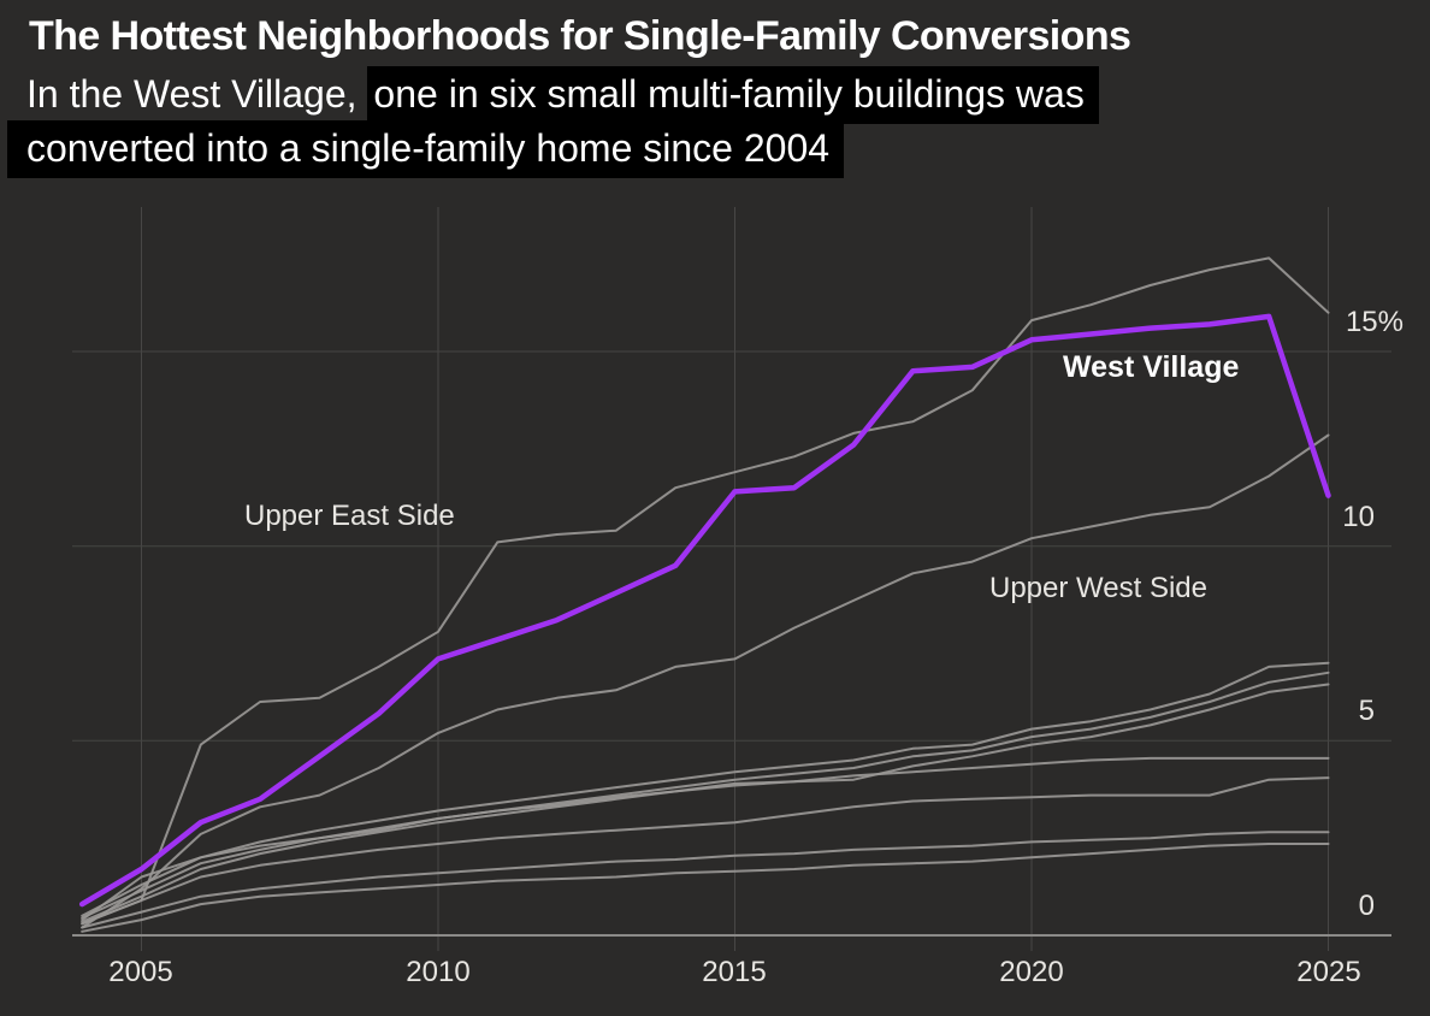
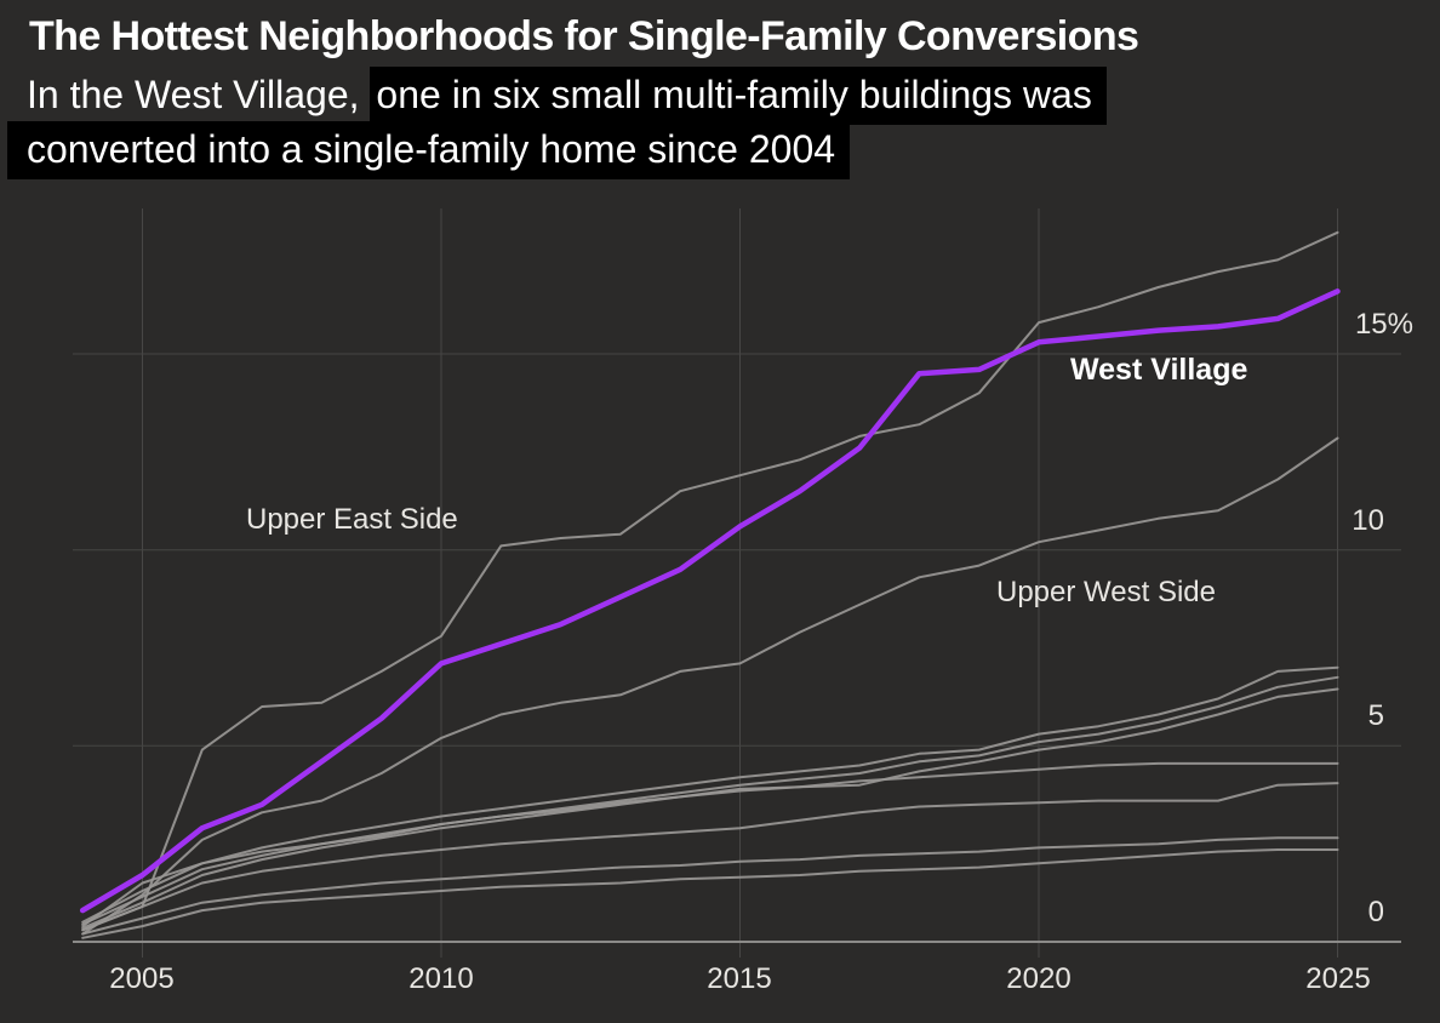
West Village/2015: 11.4 -> 10.6
Upper East Side/2025: 16.0 -> 18.1
West Village/2025: 11.3 -> 16.6
